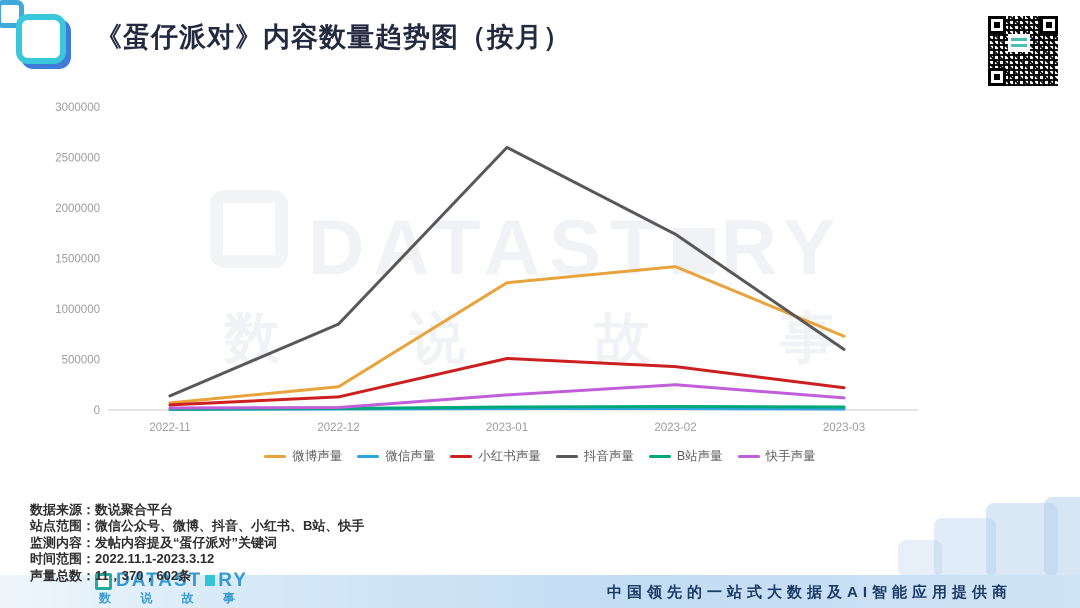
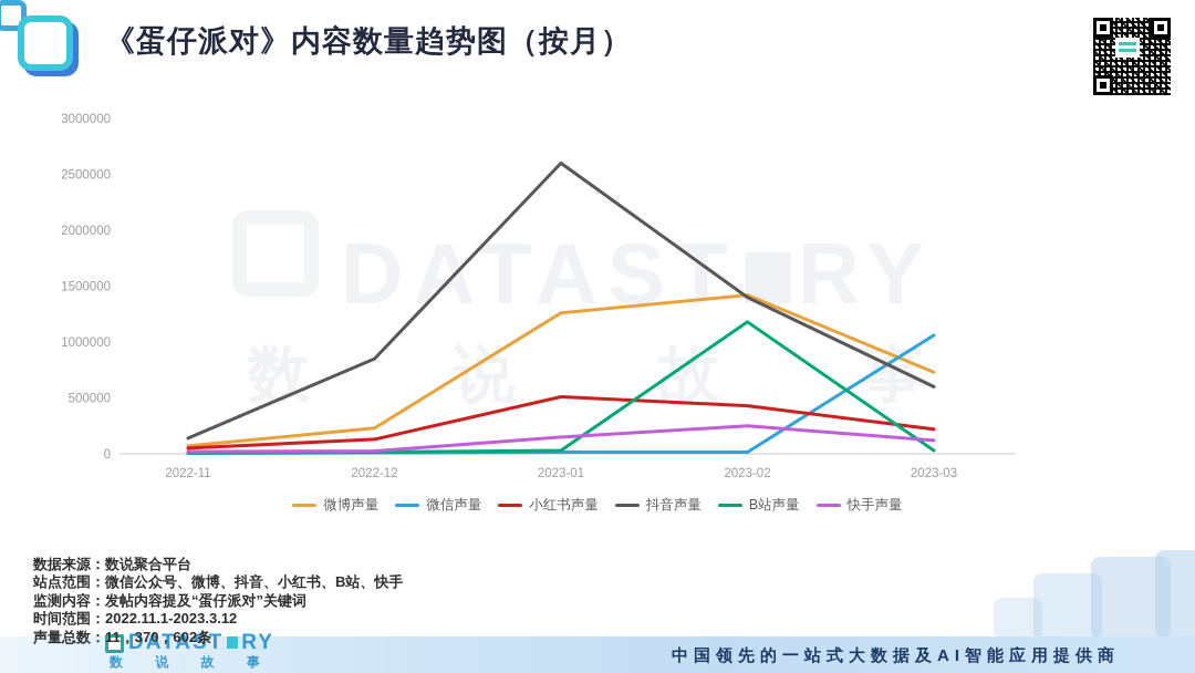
抖音声量/2023-02: 1740000 -> 1400000
B站声量/2023-02: 40000 -> 1180000
微信声量/2023-03: 10000 -> 1060000
